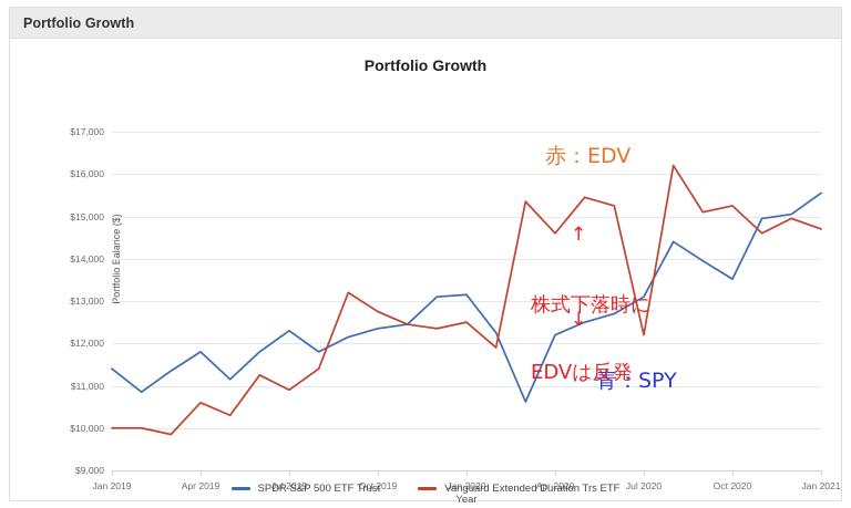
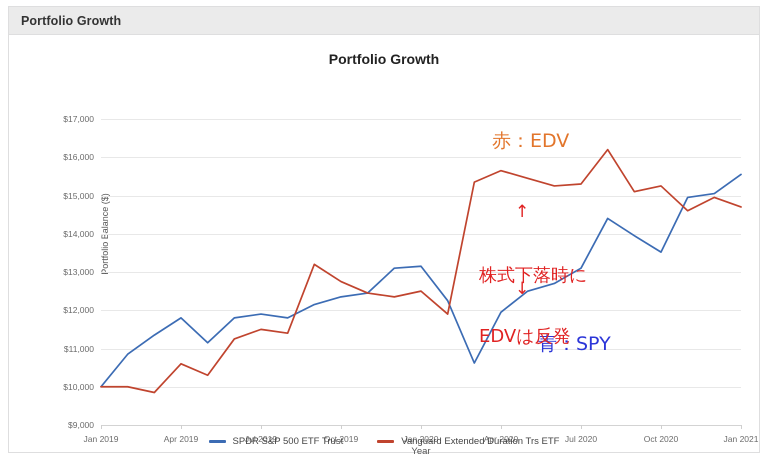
SPDR S&P 500 ETF Trust/Jan 2019: $11400 -> $10000
SPDR S&P 500 ETF Trust/Jul 2019: $12300 -> $11900
Vanguard Extended Duration Trs ETF/Jul 2019: $10900 -> $11500
SPDR S&P 500 ETF Trust/Apr 2020: $12200 -> $12000
Vanguard Extended Duration Trs ETF/Apr 2020: $14600 -> $15600
Vanguard Extended Duration Trs ETF/Jul 2020: $12200 -> $15300
